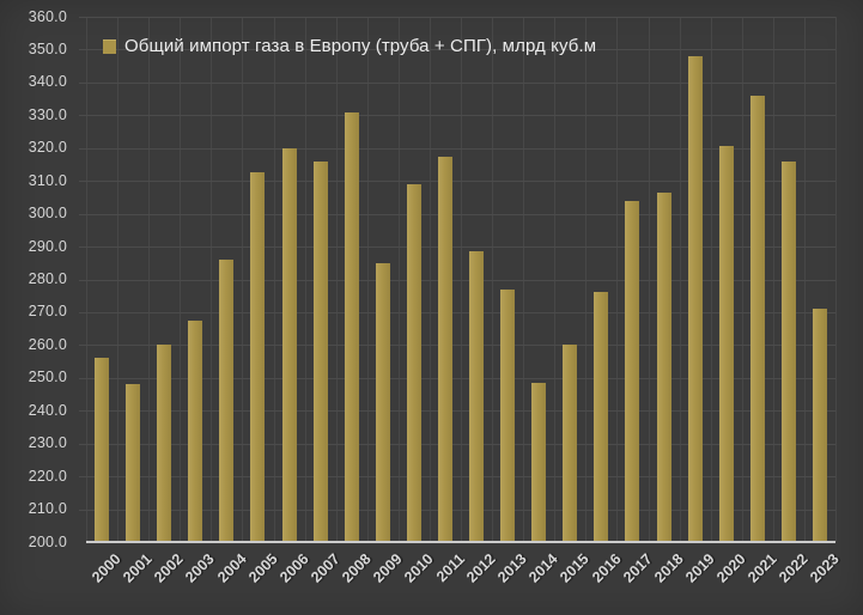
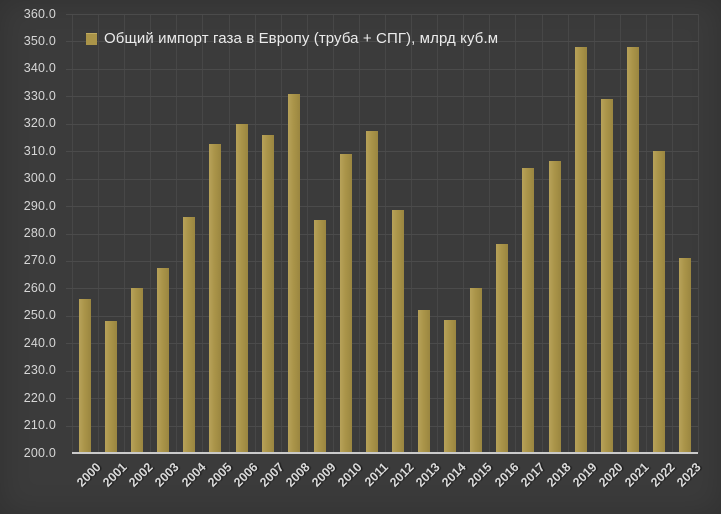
2013: 277 -> 252
2020: 320 -> 329
2021: 336 -> 348
2022: 316 -> 310
